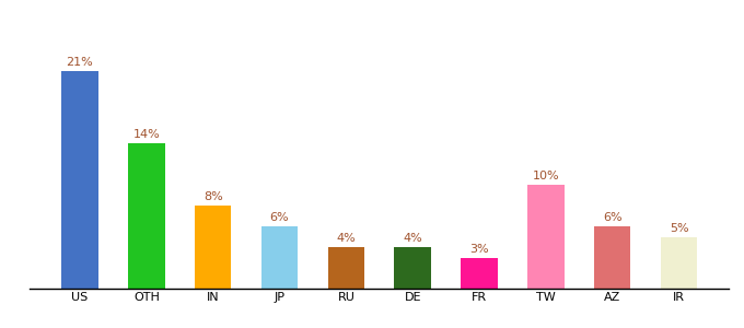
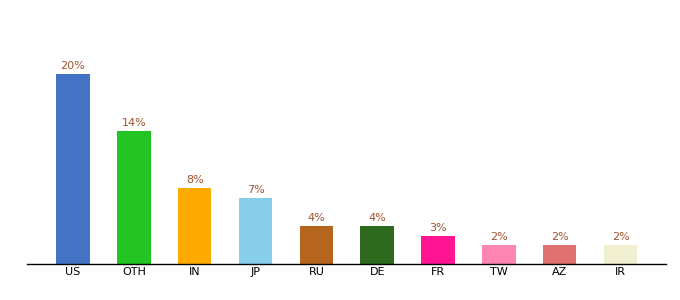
US: 21% -> 20%
JP: 6% -> 7%
TW: 10% -> 2%
AZ: 6% -> 2%
IR: 5% -> 2%
